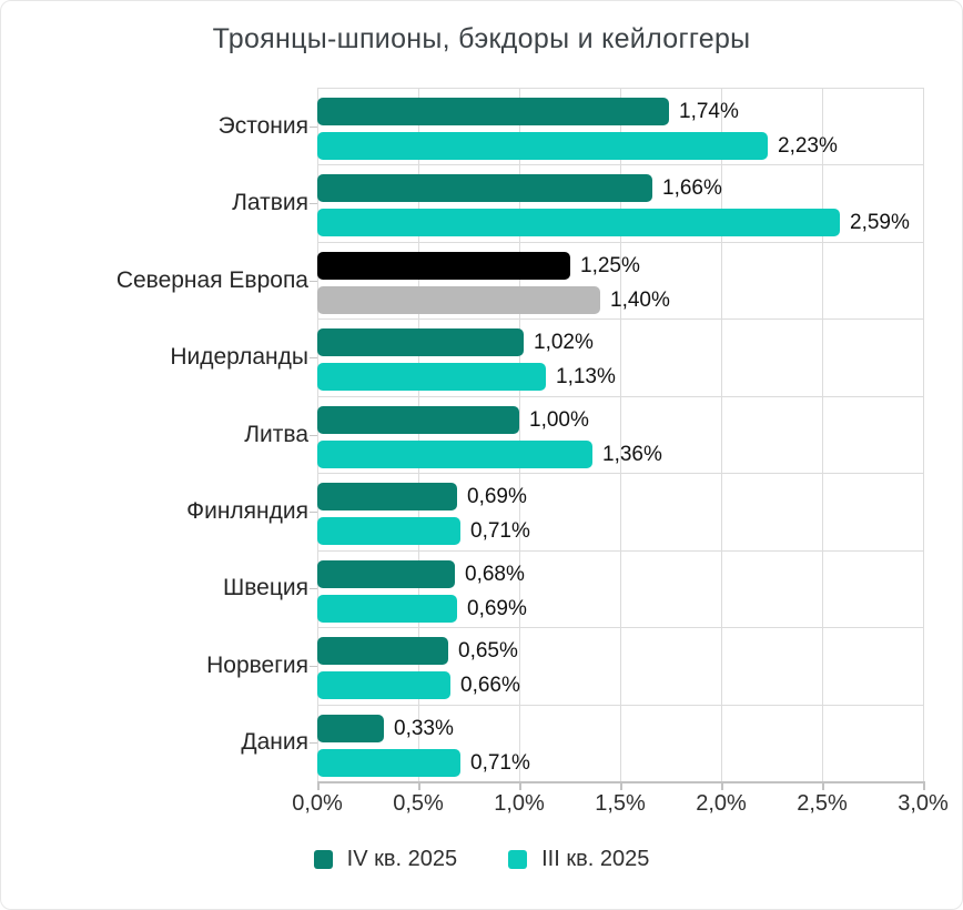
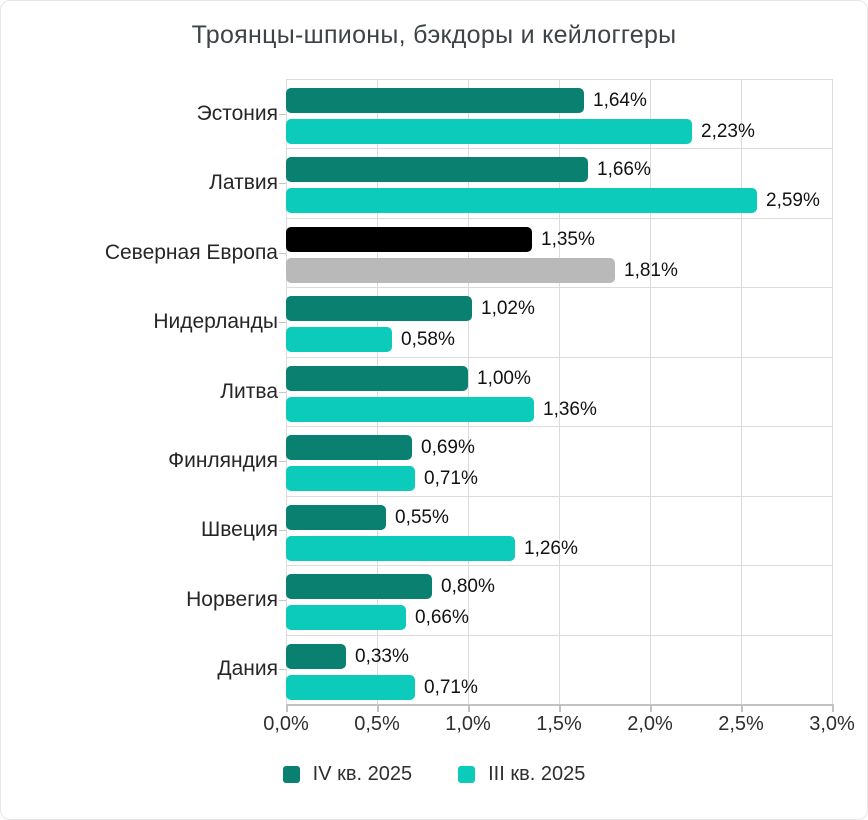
IV кв. 2025/Эстония: 1,74% -> 1,64%
IV кв. 2025/Северная Европа: 1,25% -> 1,35%
III кв. 2025/Северная Европа: 1,40% -> 1,81%
III кв. 2025/Нидерланды: 1,13% -> 0,58%
IV кв. 2025/Швеция: 0,68% -> 0,55%
III кв. 2025/Швеция: 0,69% -> 1,26%
IV кв. 2025/Норвегия: 0,65% -> 0,80%
